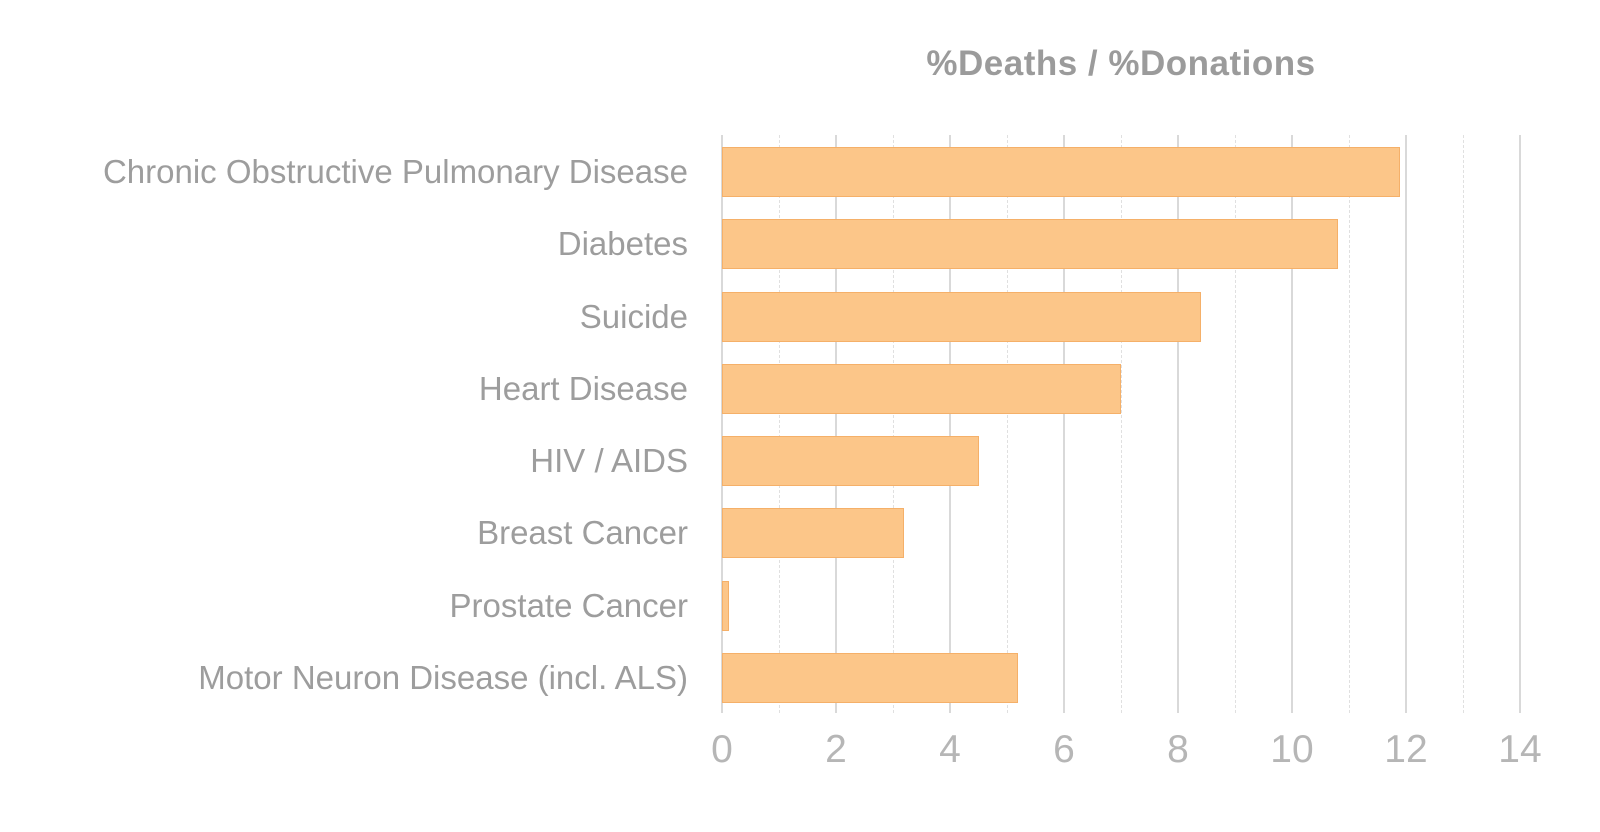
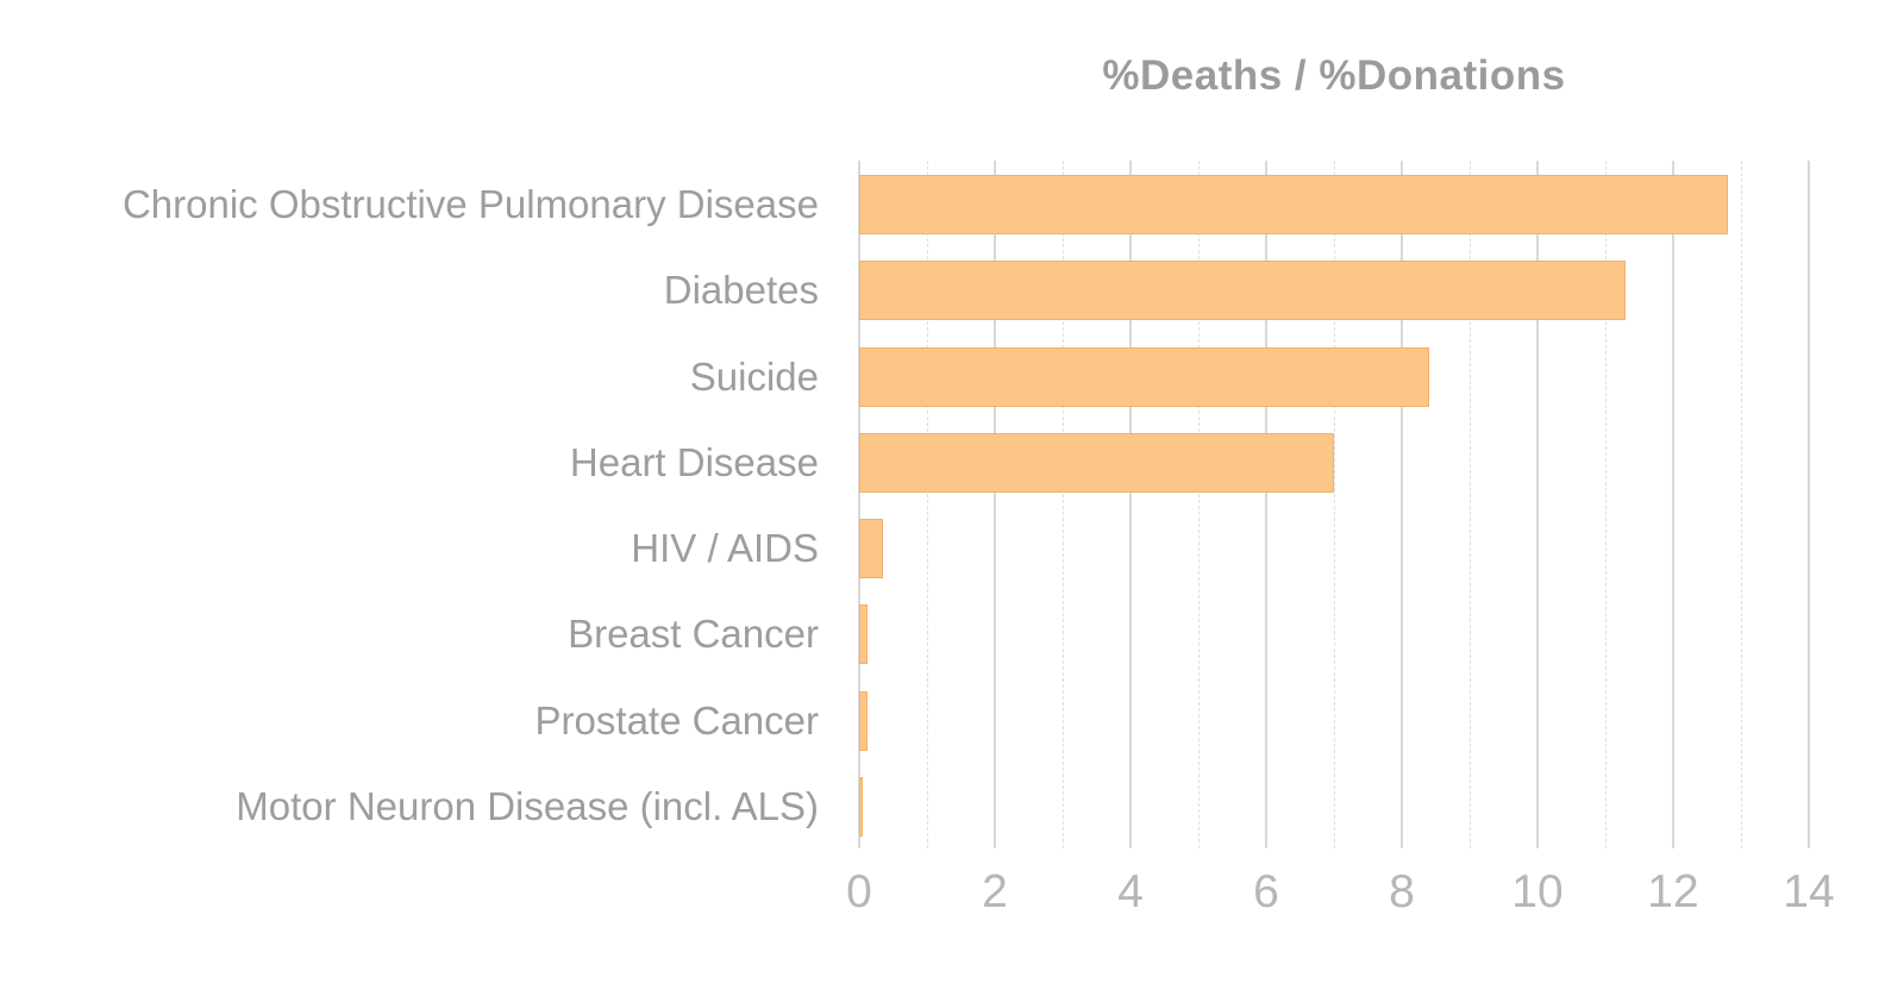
Chronic Obstructive Pulmonary Disease: 11.9 -> 12.8
Diabetes: 10.8 -> 11.3
HIV / AIDS: 4.5 -> 0.3
Breast Cancer: 3.2 -> 0.1
Motor Neuron Disease (incl. ALS): 5.2 -> 0.1
